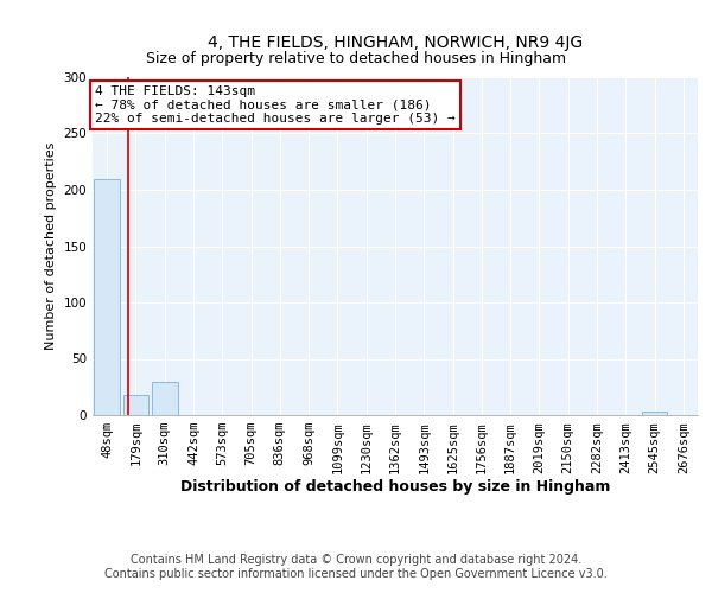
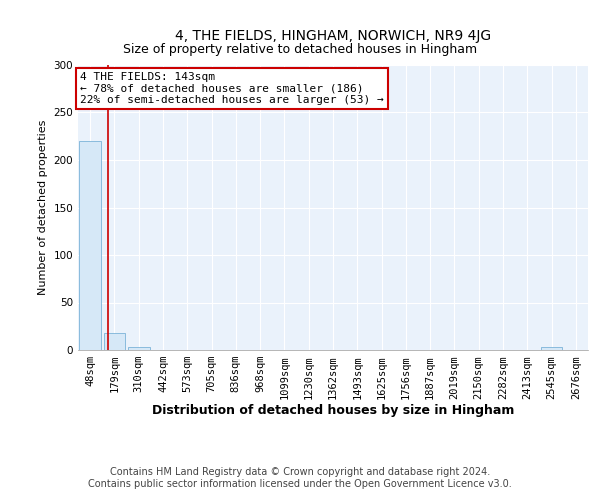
48sqm: 210 -> 220
310sqm: 30 -> 3
